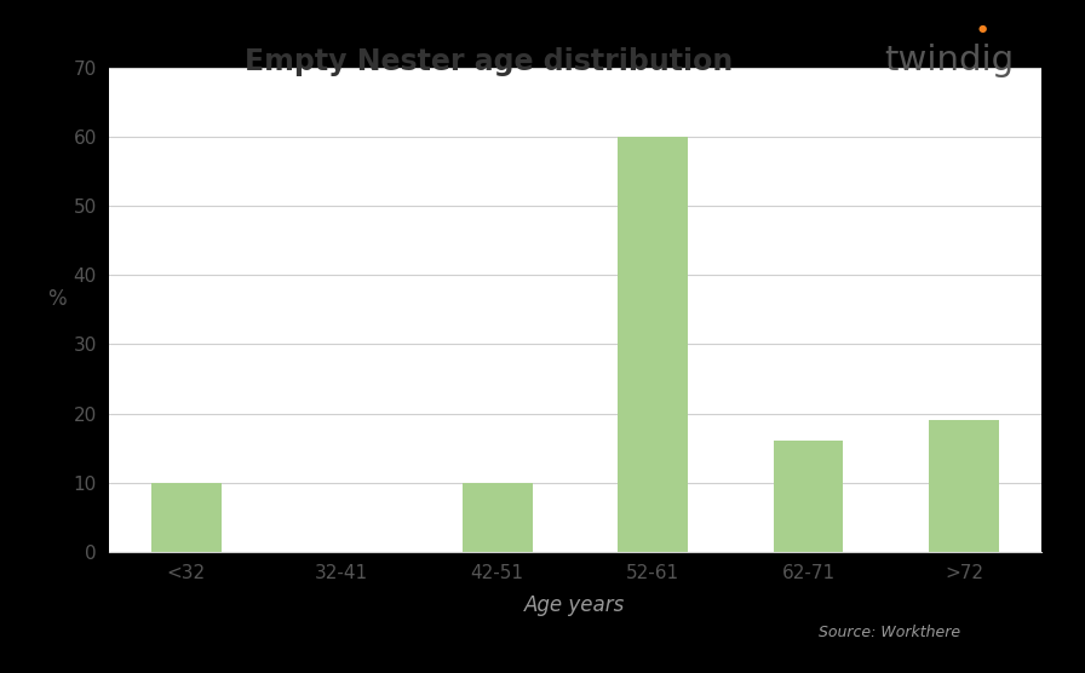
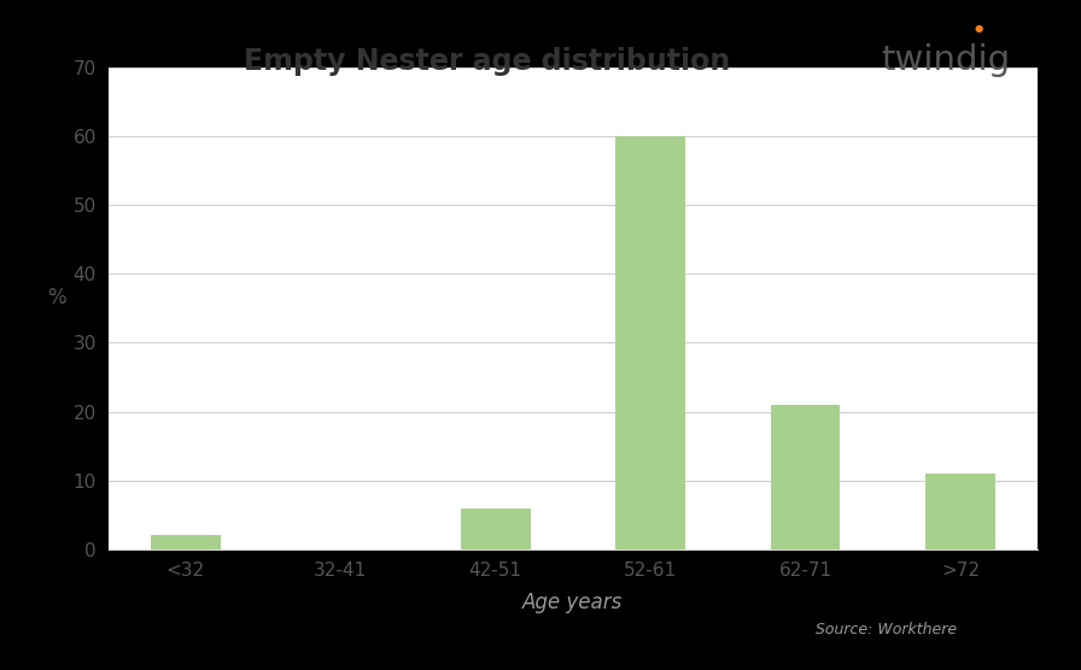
<32: 10 -> 2
42-51: 10 -> 6
62-71: 16 -> 21
>72: 19 -> 11
